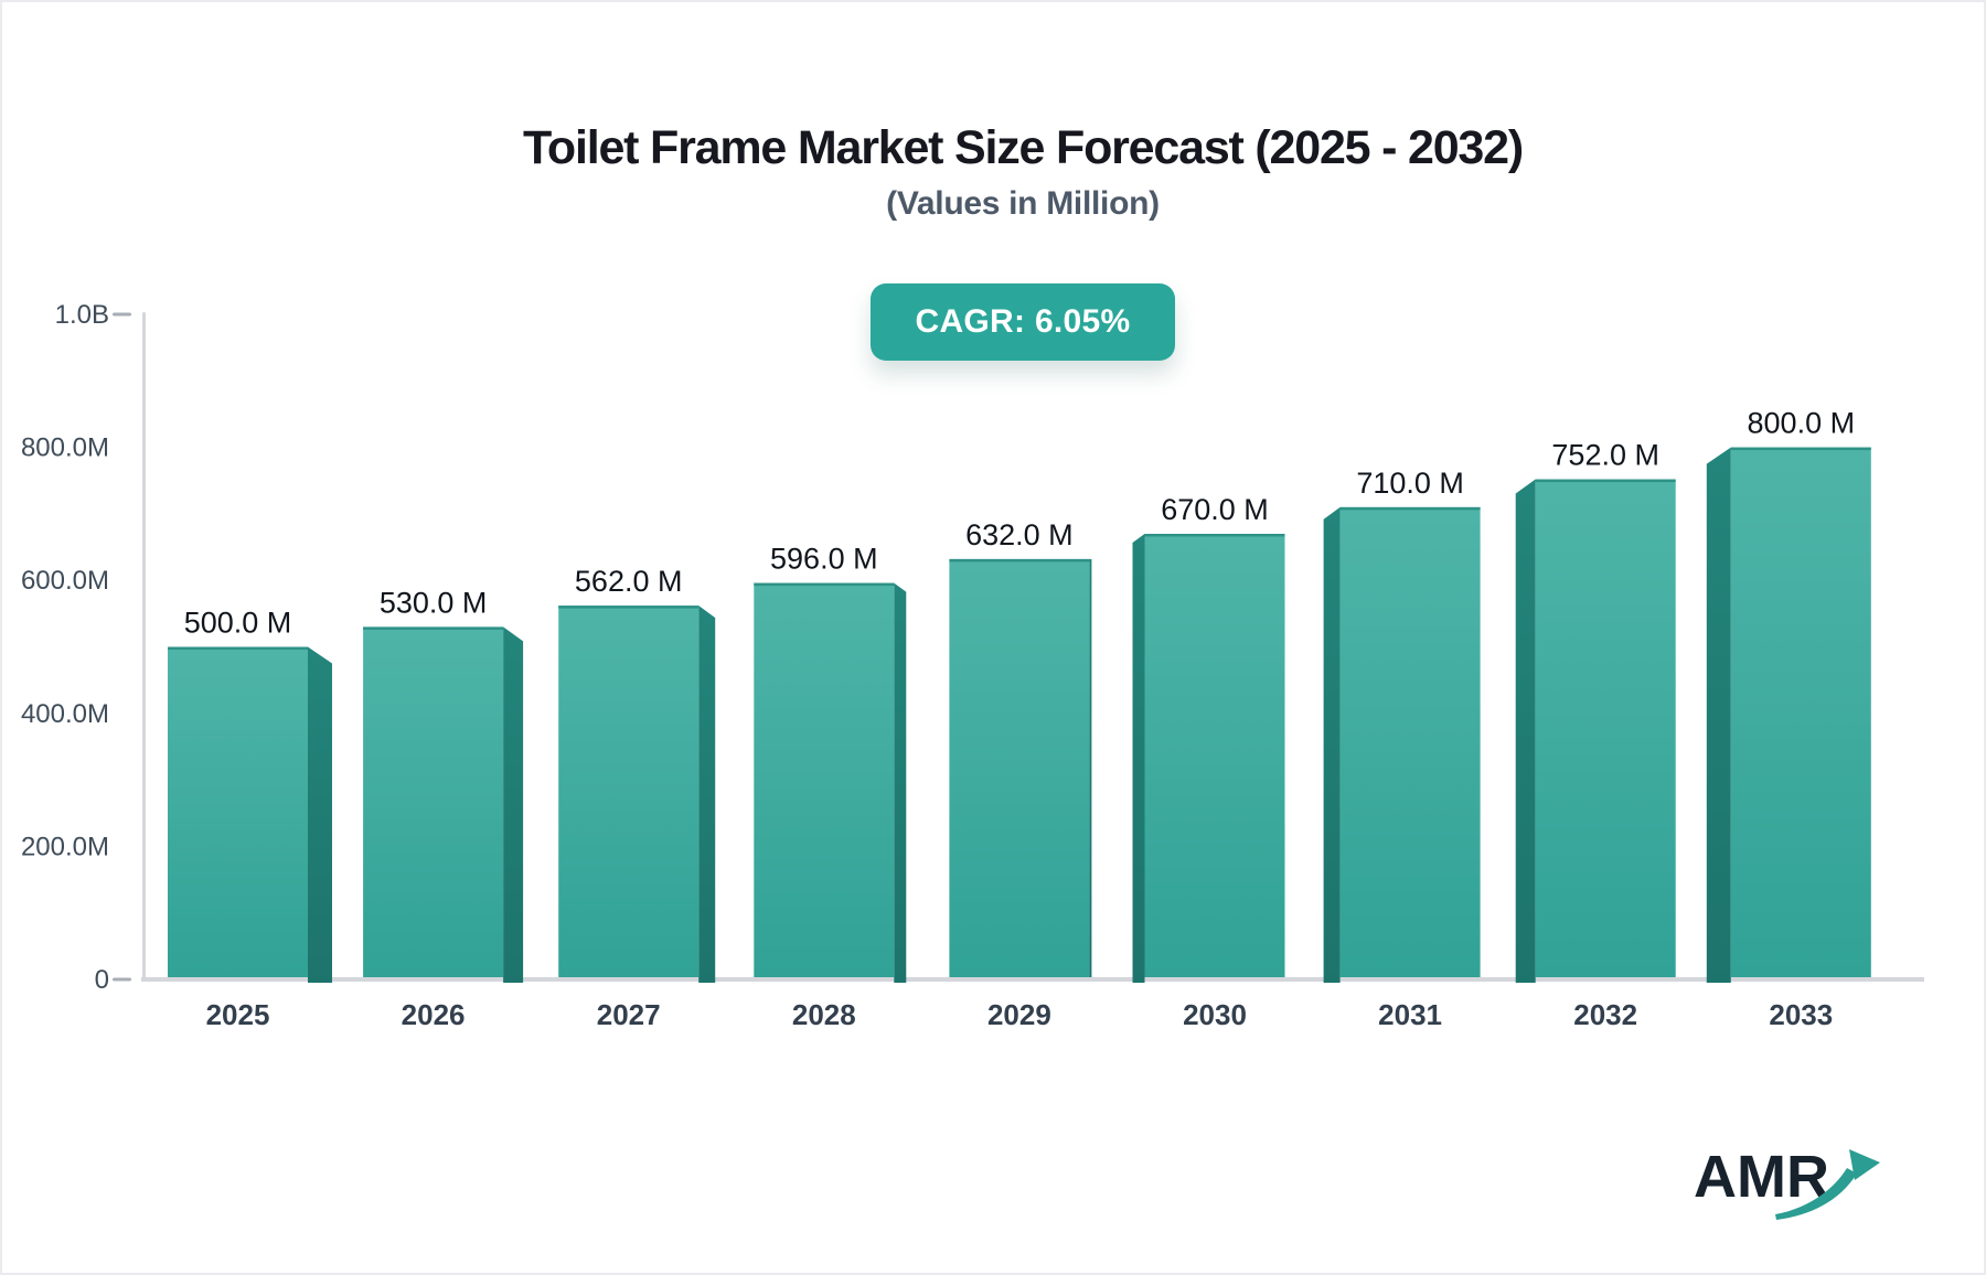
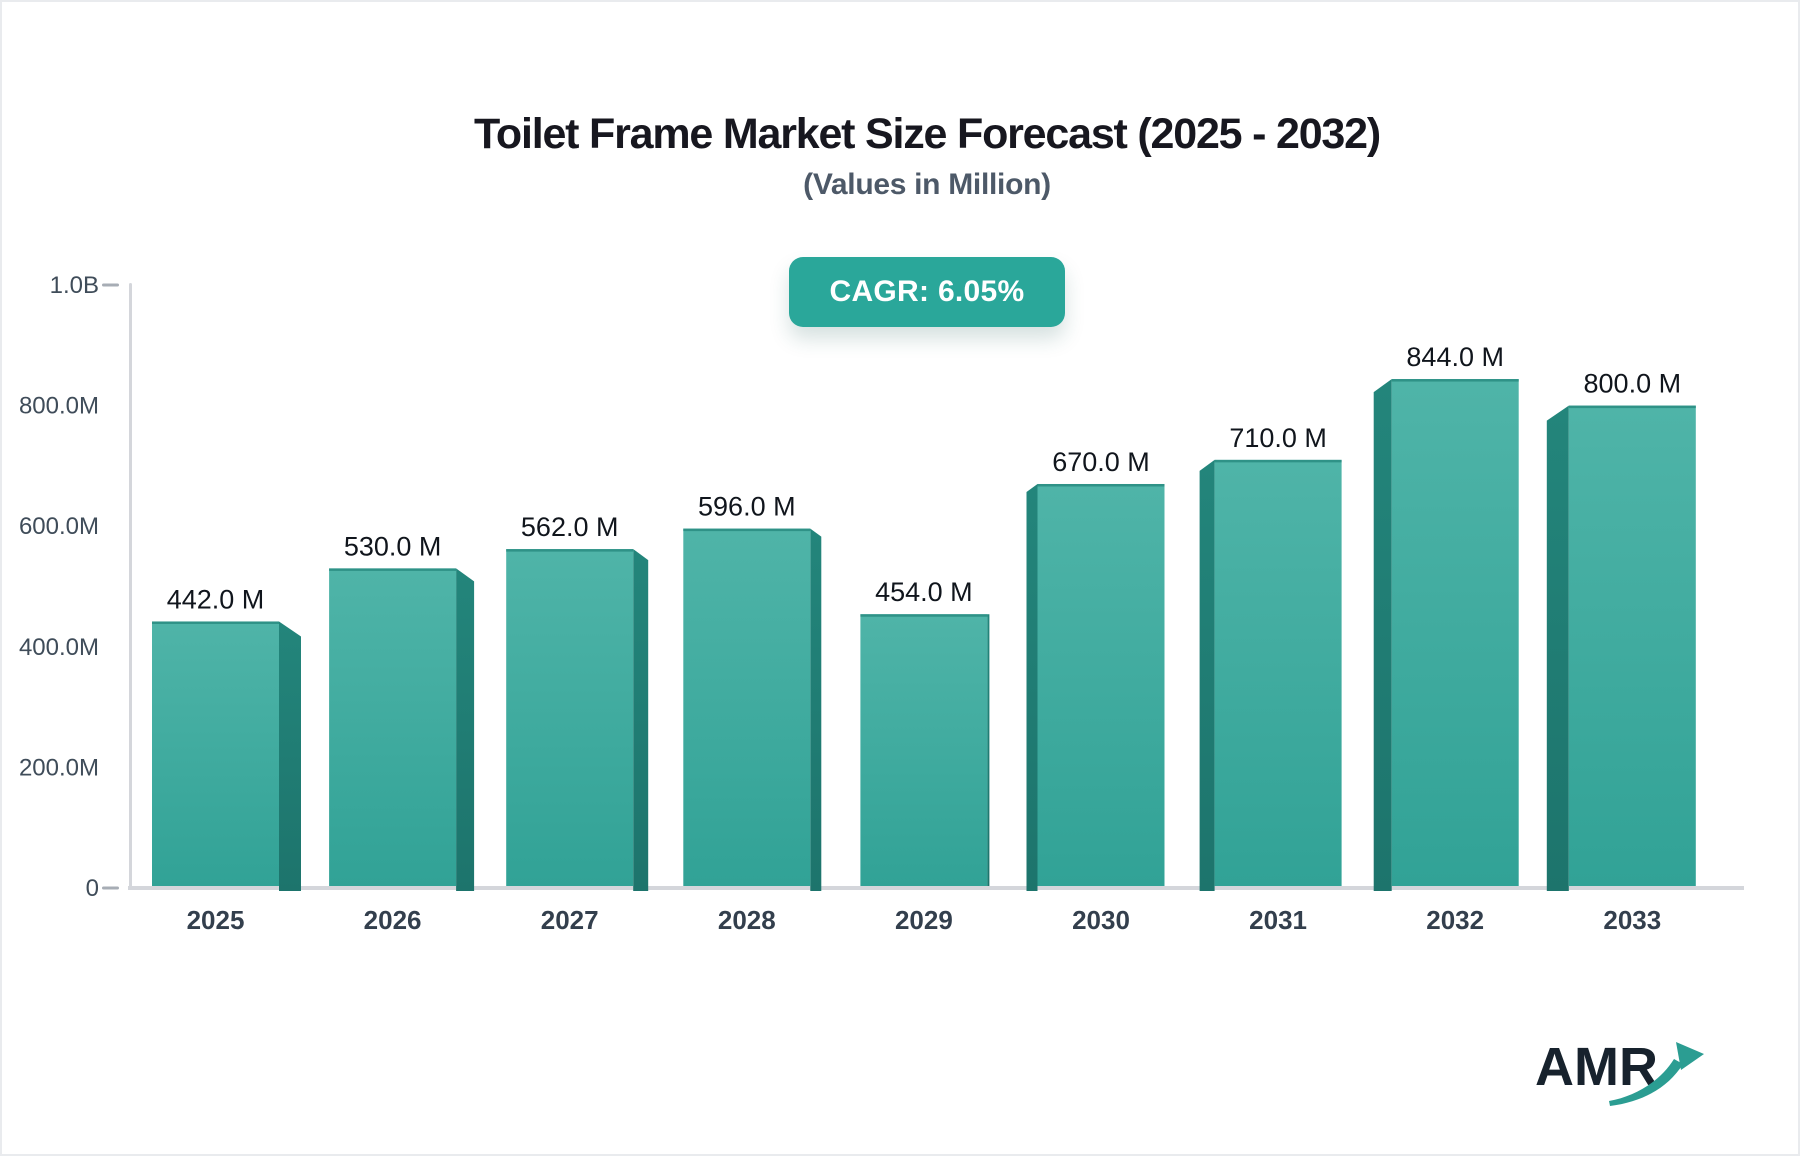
2025: 500.0 -> 442.0
2029: 632.0 -> 454.0
2032: 752.0 -> 844.0
